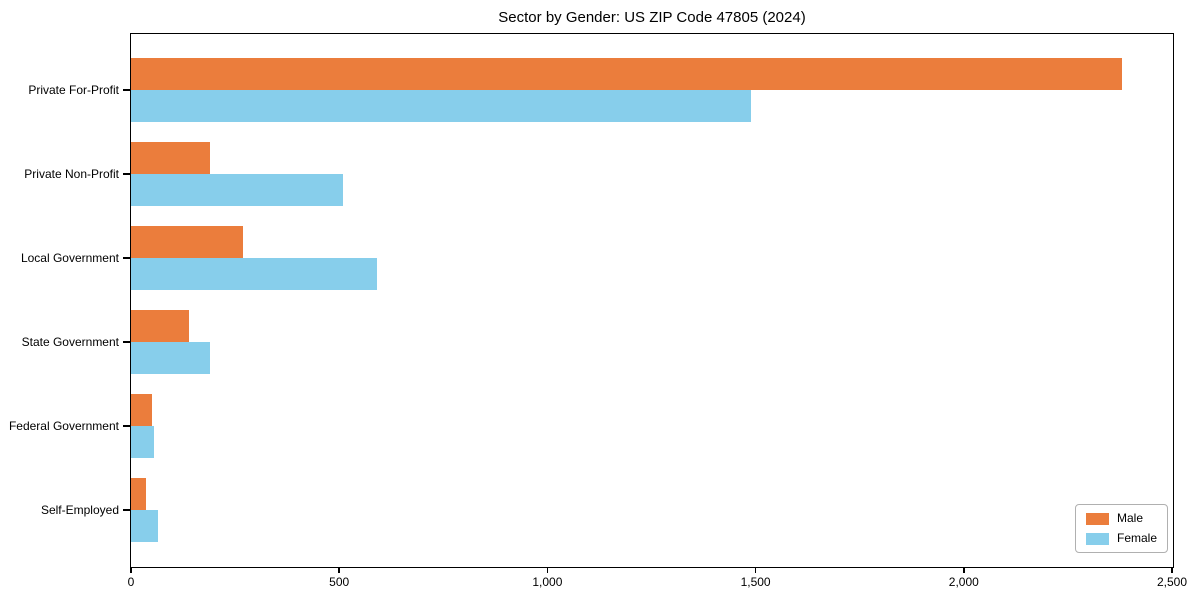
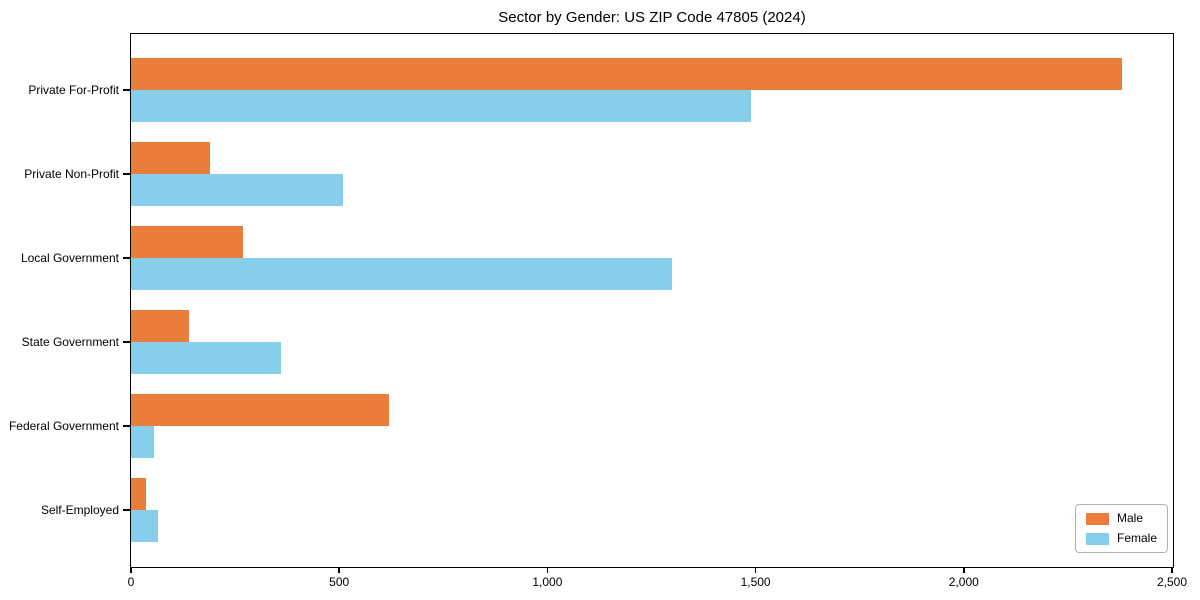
Female/Local Government: 590 -> 1300
Female/State Government: 190 -> 360
Male/Federal Government: 50 -> 620
